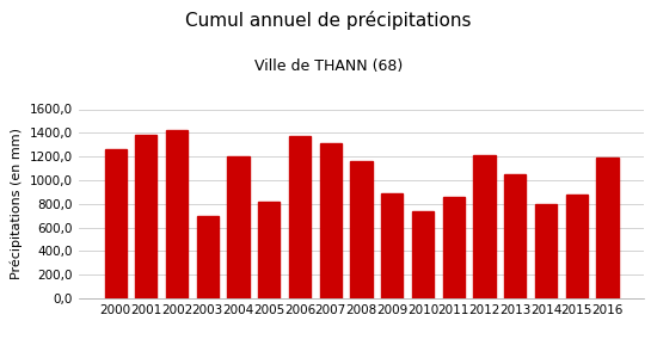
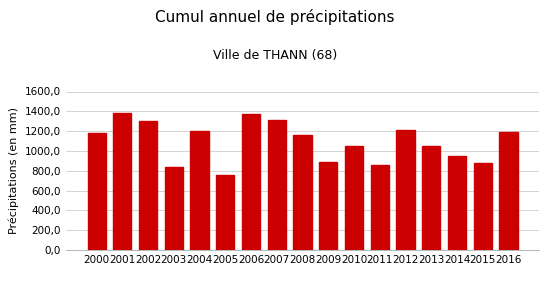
2000: 1260 -> 1180
2002: 1420 -> 1300
2003: 700 -> 840
2005: 820 -> 760
2010: 740 -> 1060
2014: 800 -> 940
